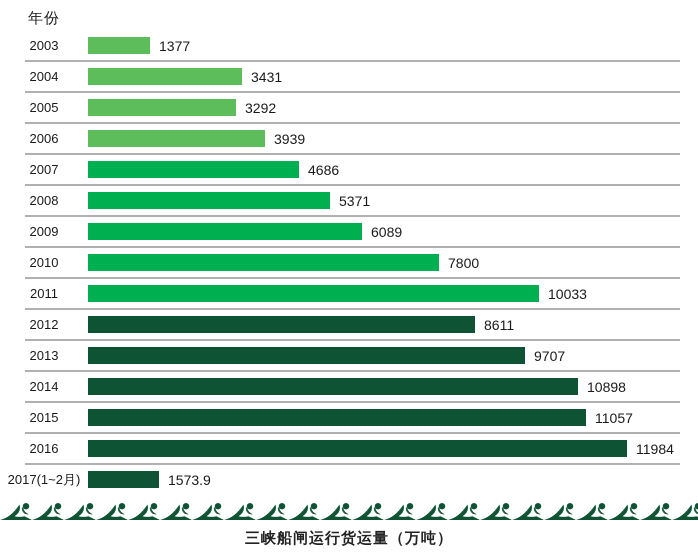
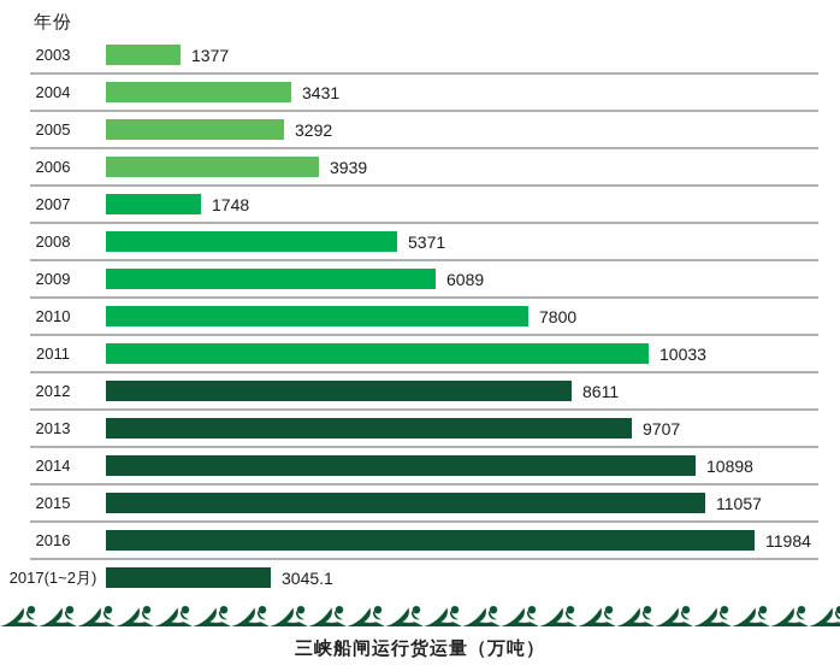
2007: 4686 -> 1748
2017(1~2月): 1573.9 -> 3045.1
